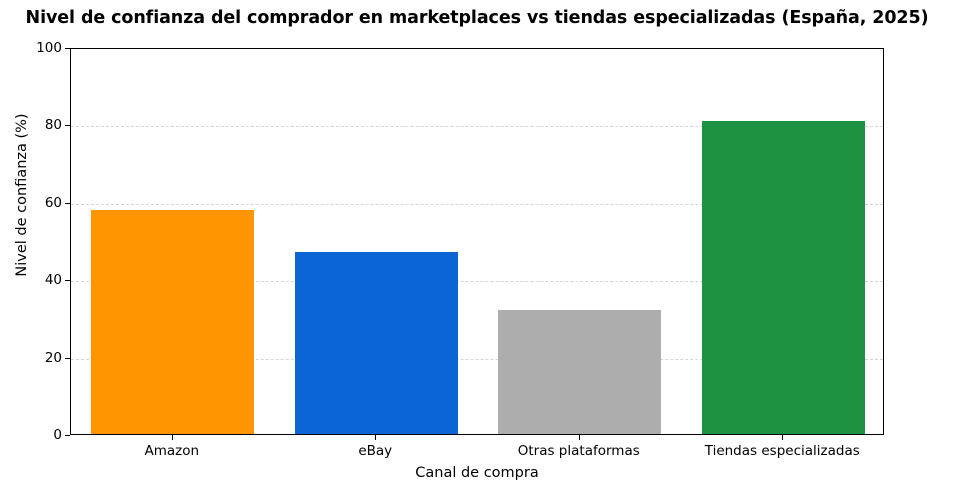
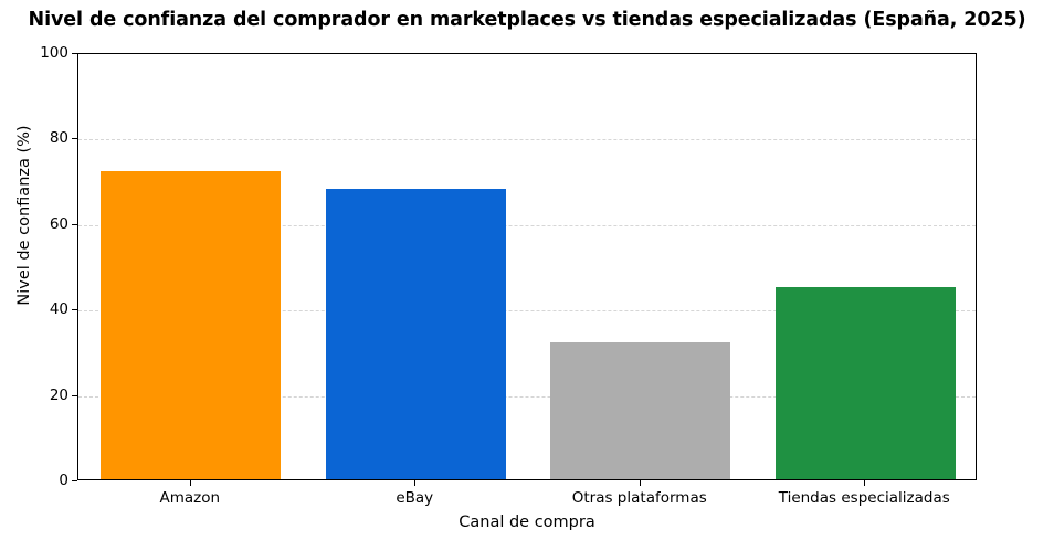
Amazon: 58% -> 72%
eBay: 47% -> 68%
Tiendas especializadas: 81% -> 45%
